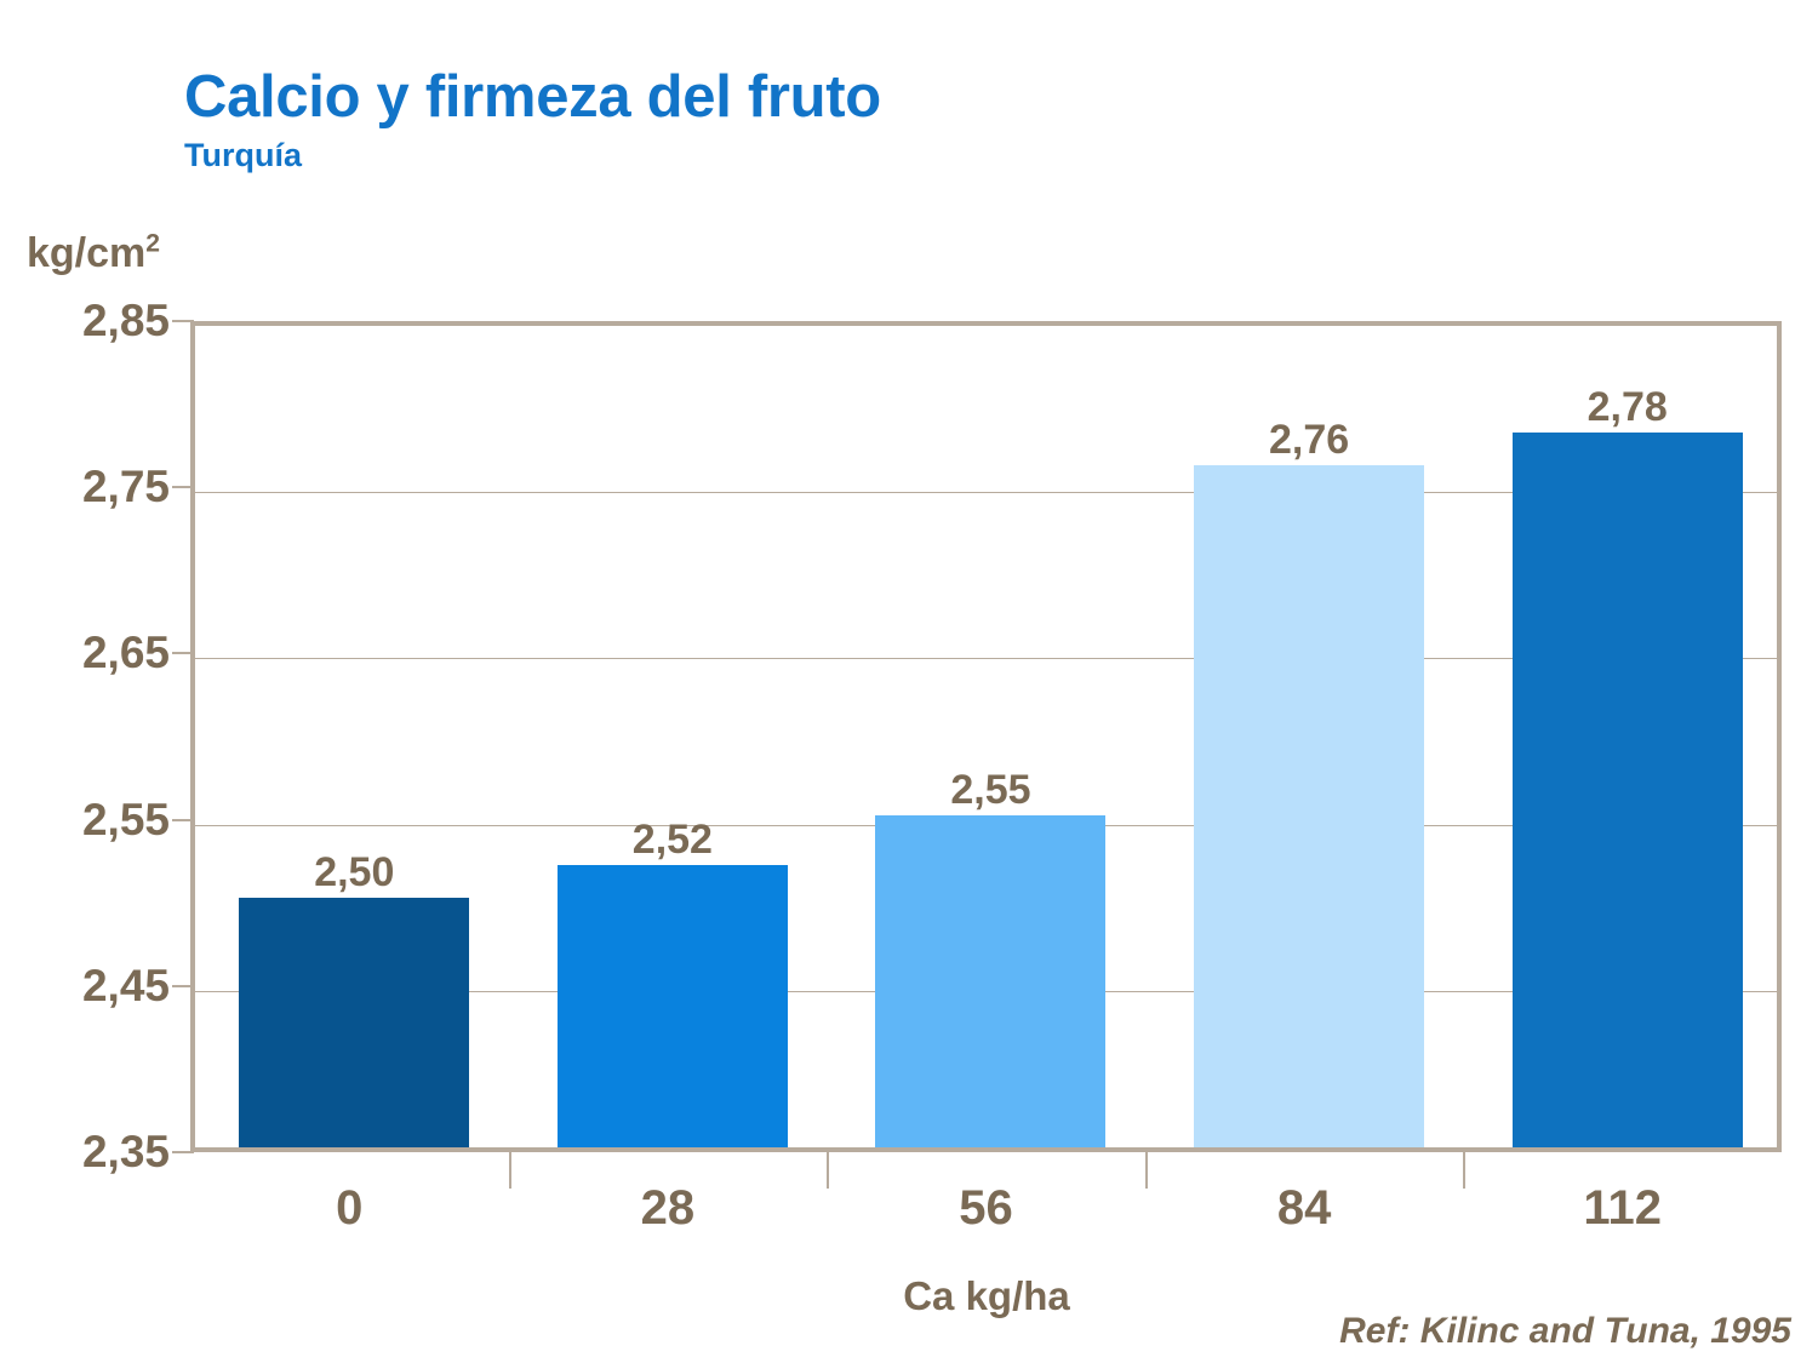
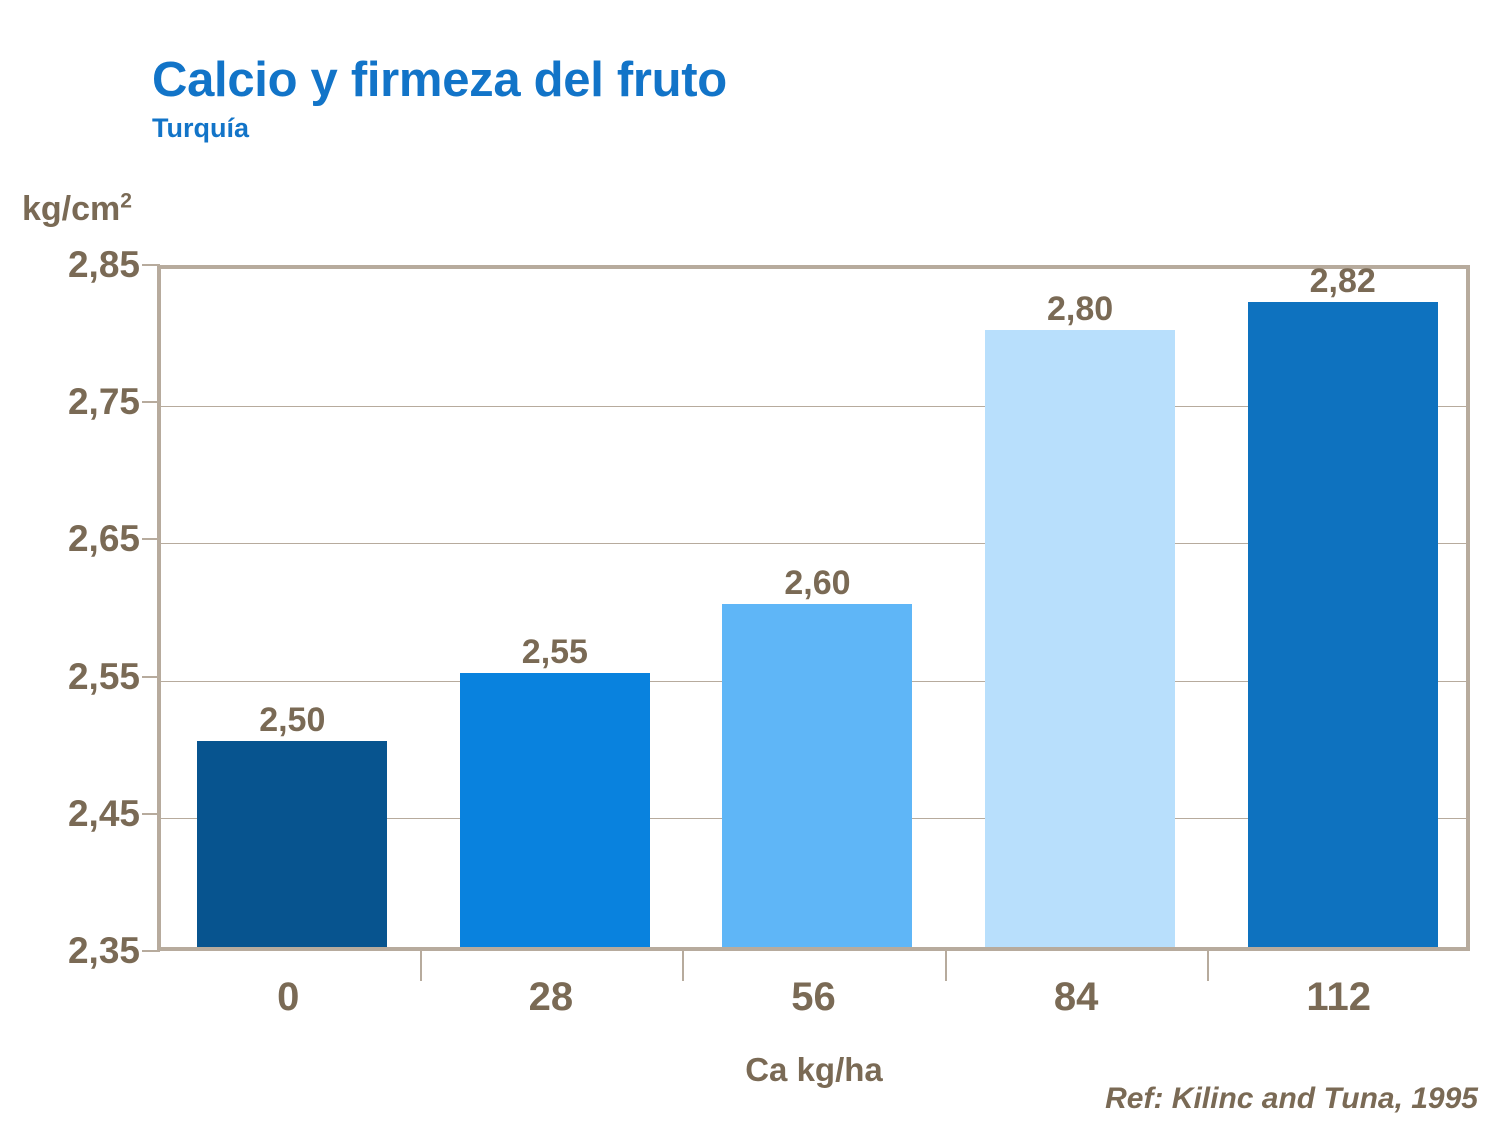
28: 2,52 -> 2,55
56: 2,55 -> 2,60
84: 2,76 -> 2,80
112: 2,78 -> 2,82
